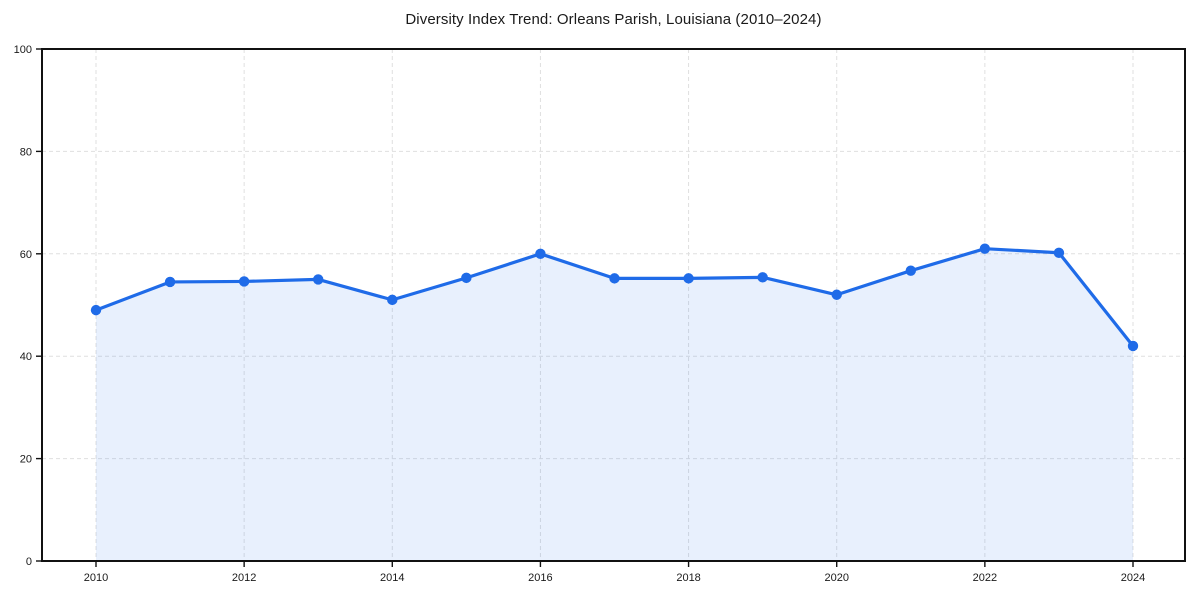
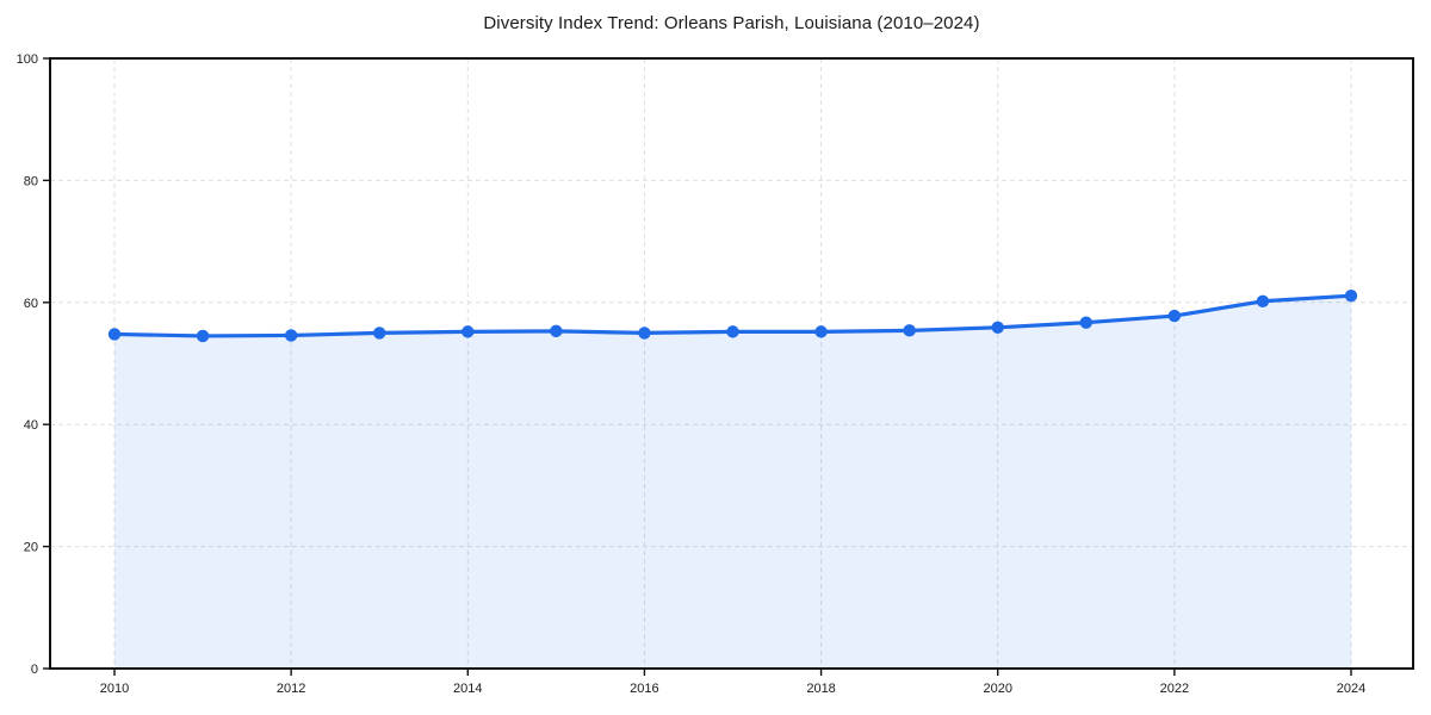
2010: 49 -> 55
2014: 51 -> 55
2016: 60 -> 55
2020: 52 -> 56
2022: 61 -> 58
2024: 42 -> 61
